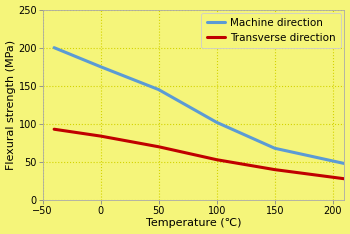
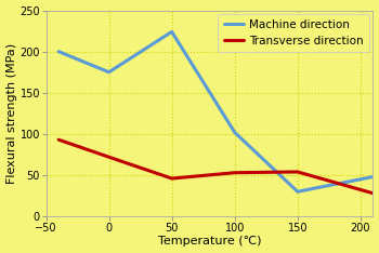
Transverse direction/0: 84 -> 72
Machine direction/50: 145 -> 224
Transverse direction/50: 70 -> 46
Machine direction/150: 68 -> 30
Transverse direction/150: 40 -> 54
